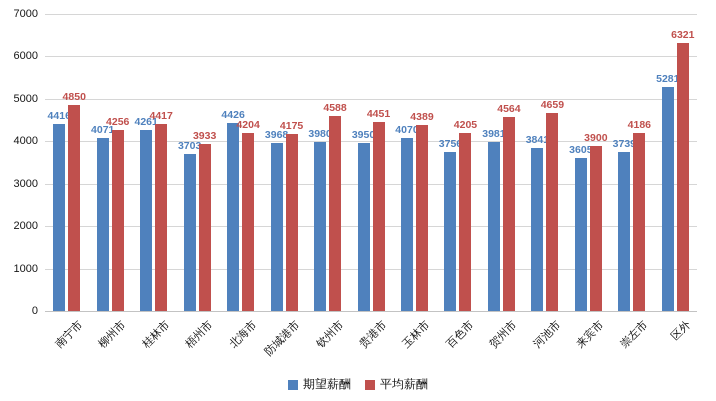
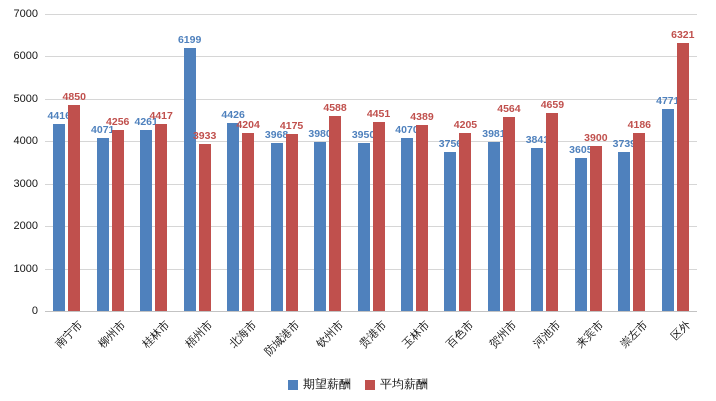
期望薪酬/梧州市: 3703 -> 6199
期望薪酬/区外: 5281 -> 4771
